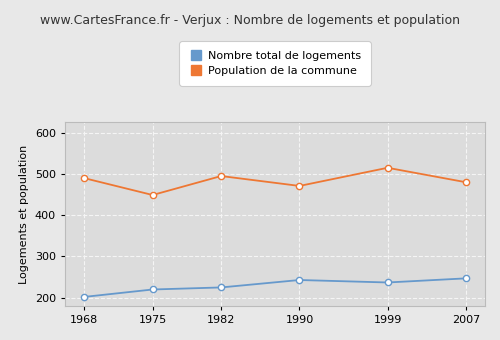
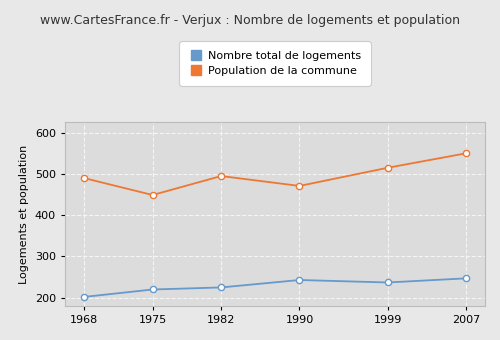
Population de la commune/2007: 480 -> 550
